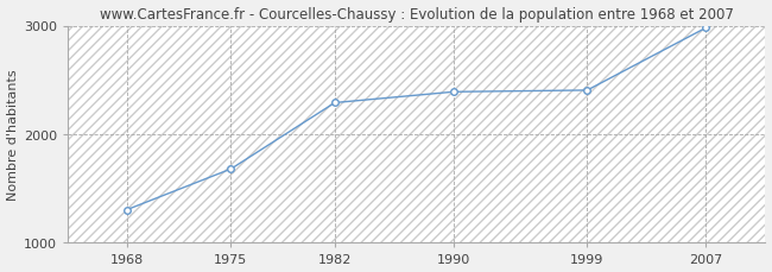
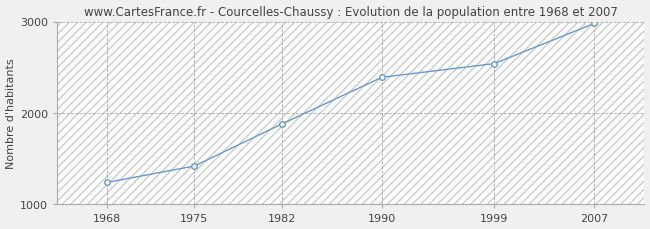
1968: 1300 -> 1240
1975: 1680 -> 1420
1982: 2290 -> 1880
1999: 2400 -> 2540
